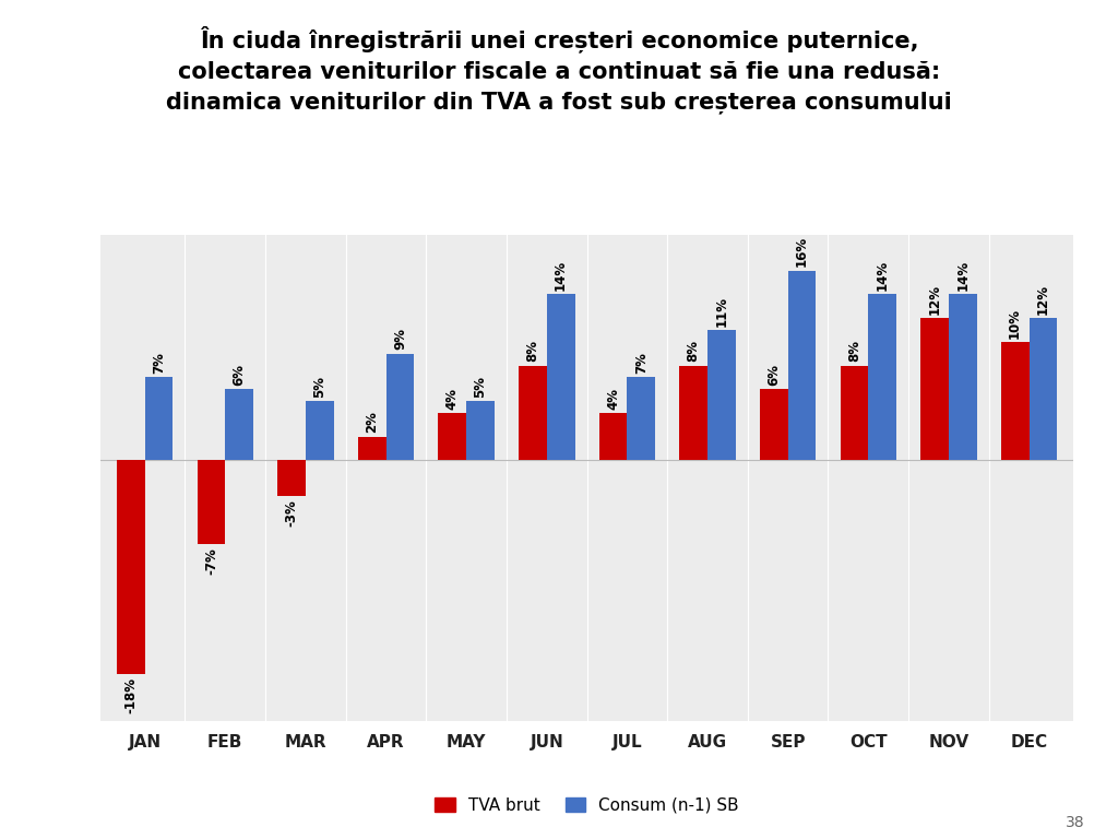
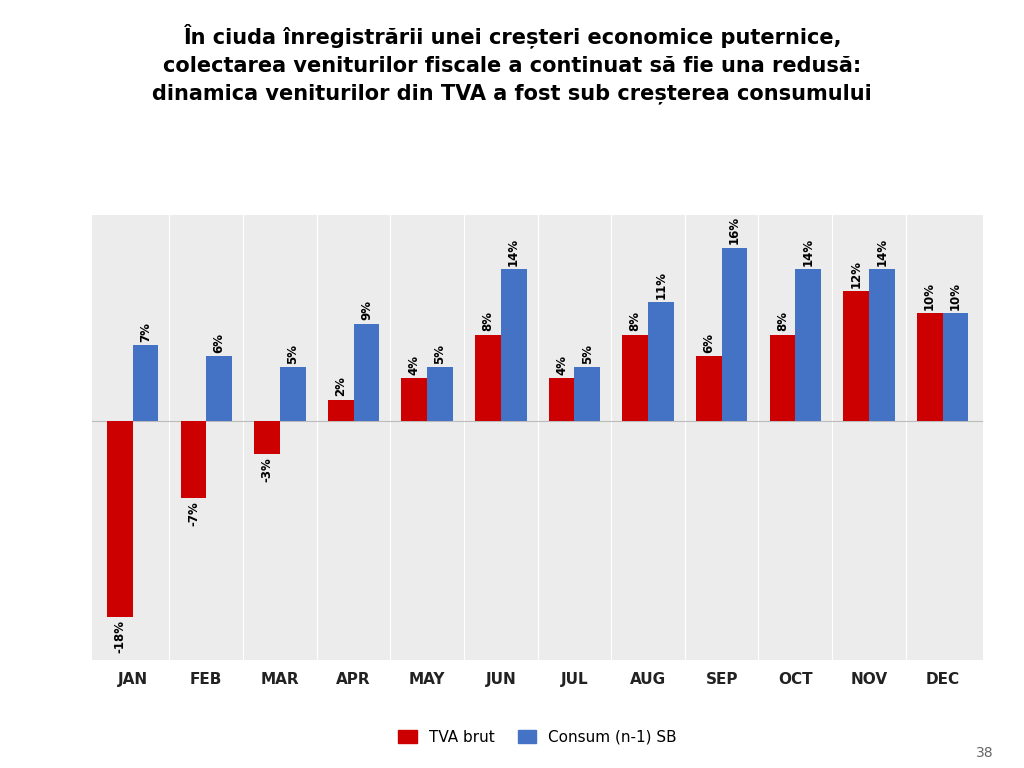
Consum (n-1) SB/JUL: 7% -> 5%
Consum (n-1) SB/DEC: 12% -> 10%
